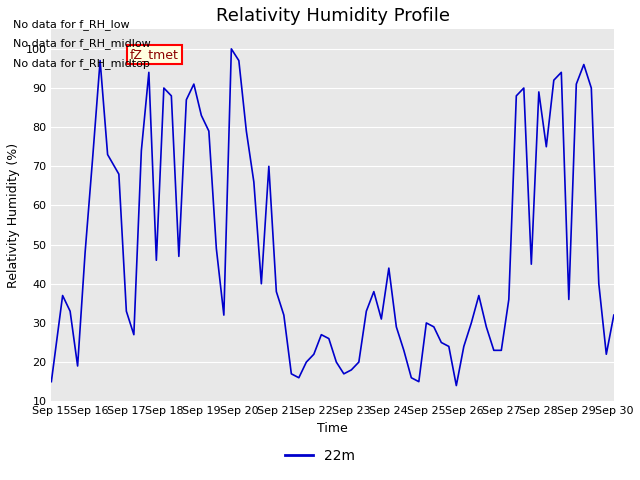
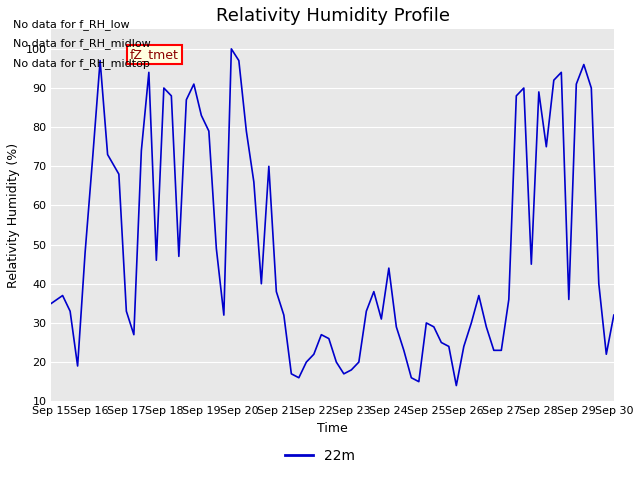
Sep 15: 15 -> 35
